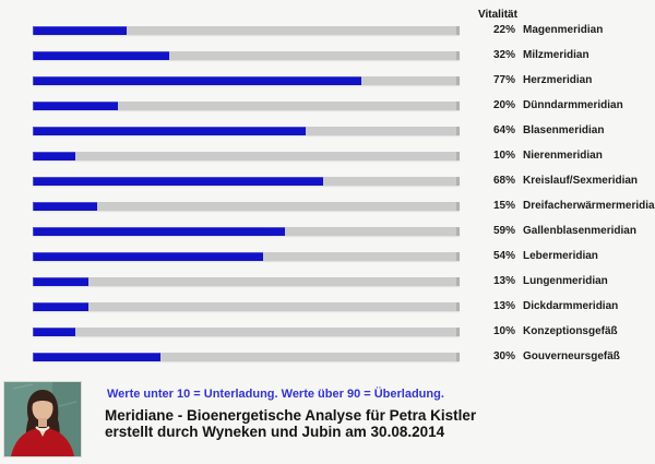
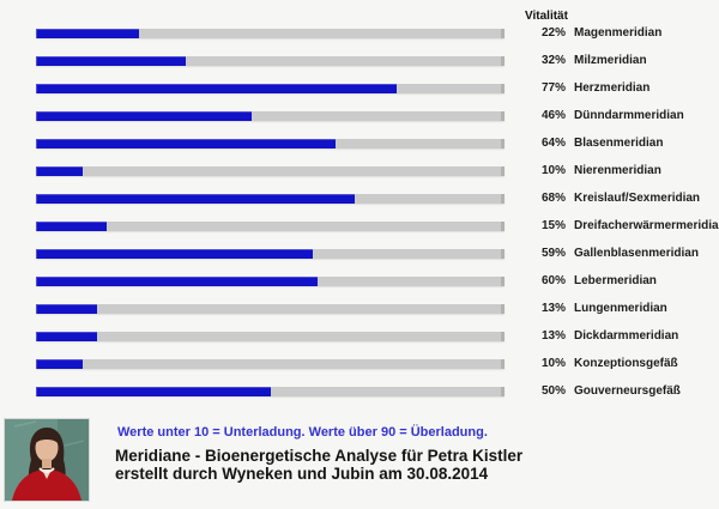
Dünndarmmeridian: 20% -> 46%
Lebermeridian: 54% -> 60%
Gouverneursgefäß: 30% -> 50%
